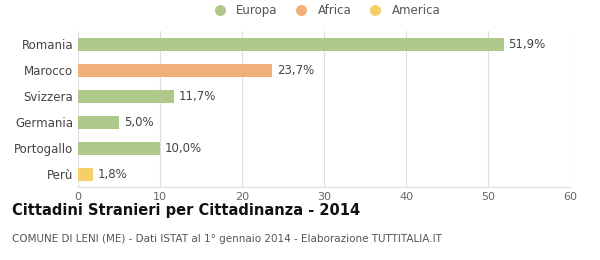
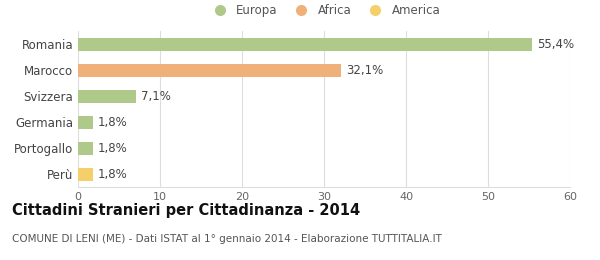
Romania: 51,9% -> 55,4%
Marocco: 23,7% -> 32,1%
Svizzera: 11,7% -> 7,1%
Germania: 5,0% -> 1,8%
Portogallo: 10,0% -> 1,8%
